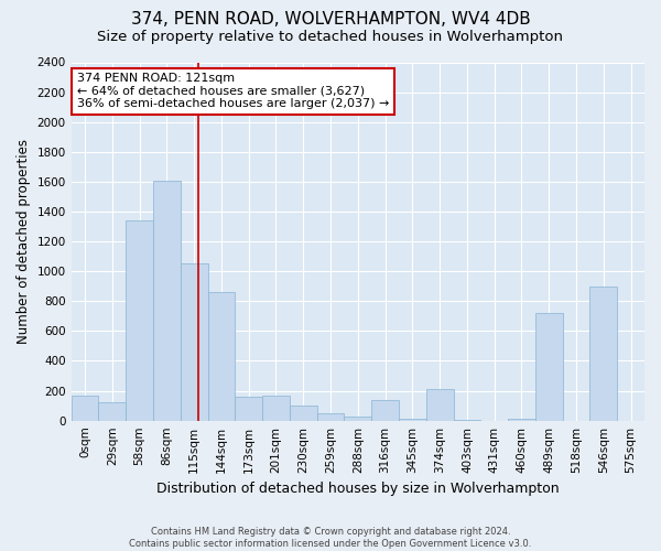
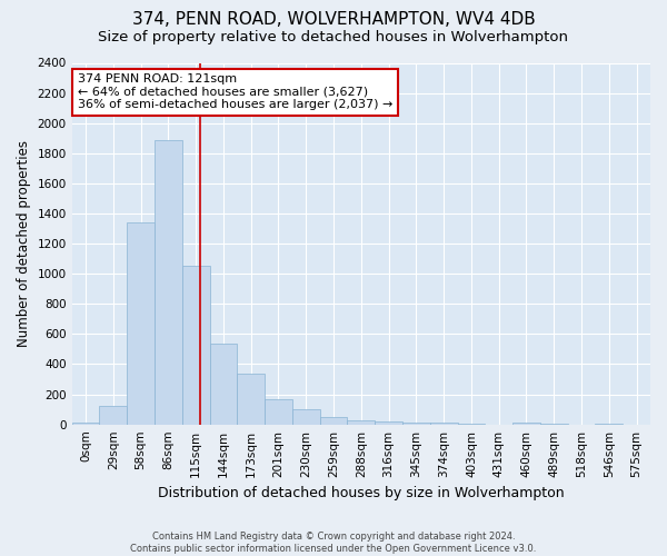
0sqm: 170 -> 20
86sqm: 1610 -> 1890
144sqm: 860 -> 540
173sqm: 160 -> 340
316sqm: 140 -> 20
374sqm: 210 -> 10
489sqm: 720 -> 0
546sqm: 900 -> 0
